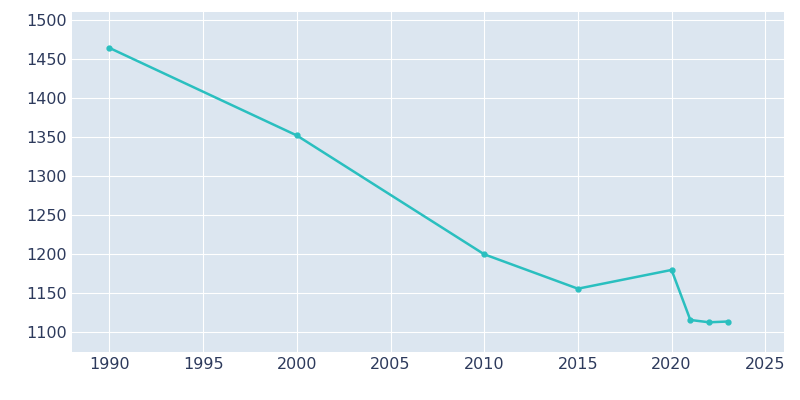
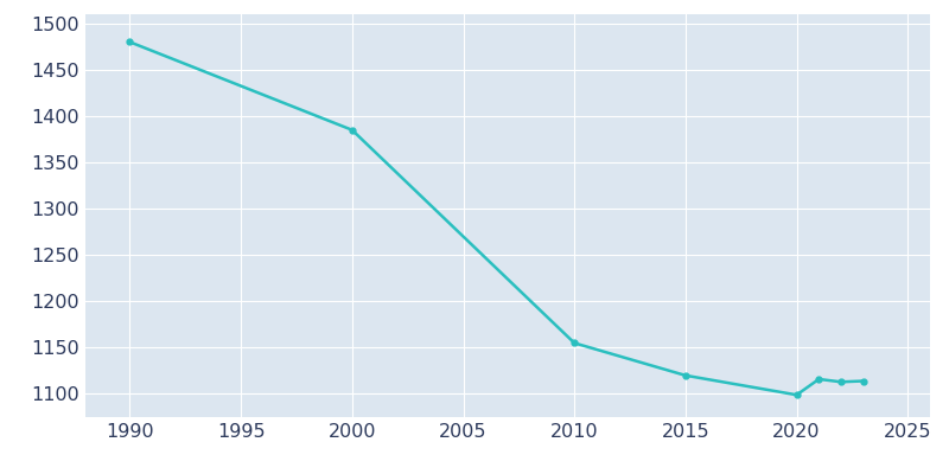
1990: 1464 -> 1480
2000: 1352 -> 1385
2010: 1200 -> 1155
2015: 1156 -> 1120
2020: 1180 -> 1099
